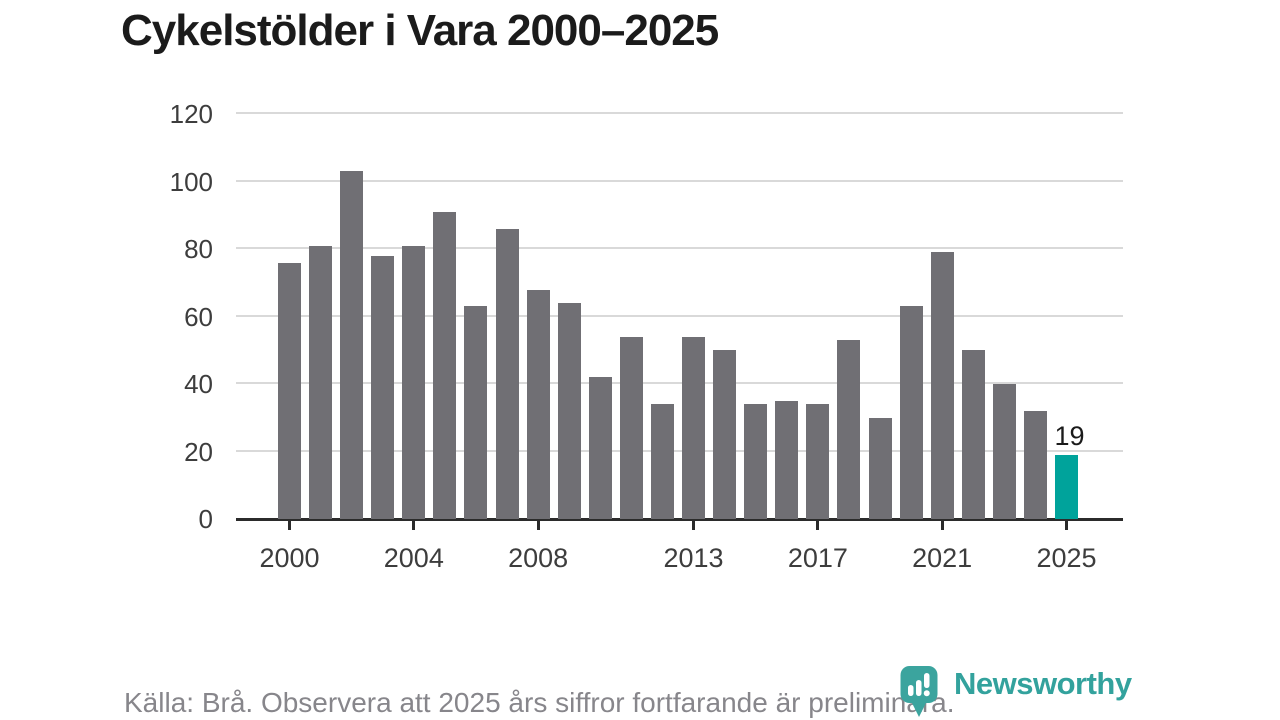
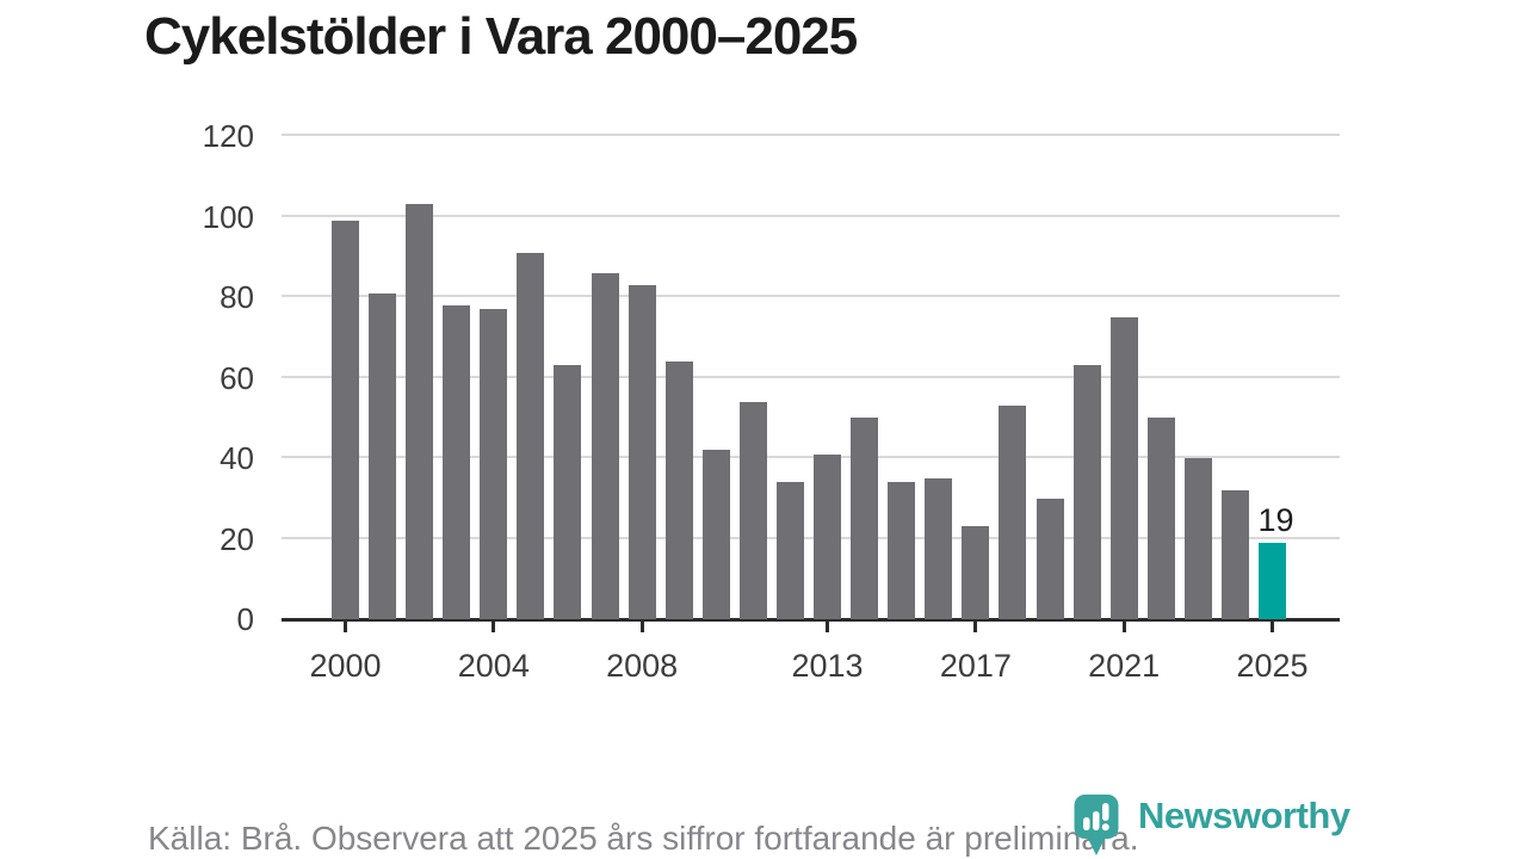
2000: 76 -> 99
2004: 81 -> 77
2008: 68 -> 83
2013: 54 -> 41
2017: 34 -> 23
2021: 79 -> 75
